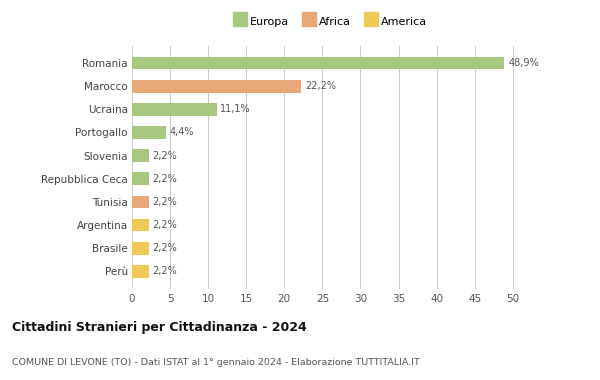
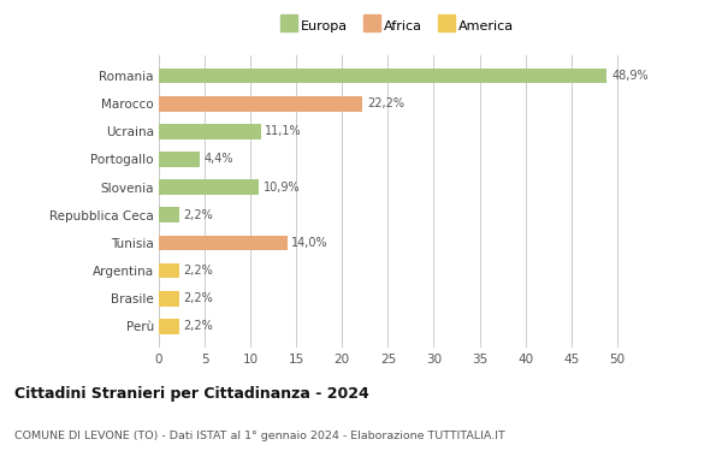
Slovenia: 2,2% -> 10,9%
Tunisia: 2,2% -> 14,0%
